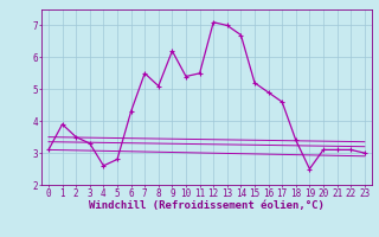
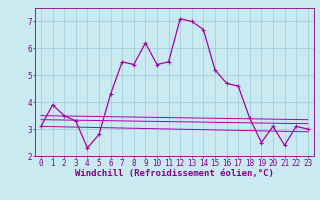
4: 2.6 -> 2.3
8: 5.1 -> 5.4
16: 4.9 -> 4.7
21: 3.1 -> 2.4
